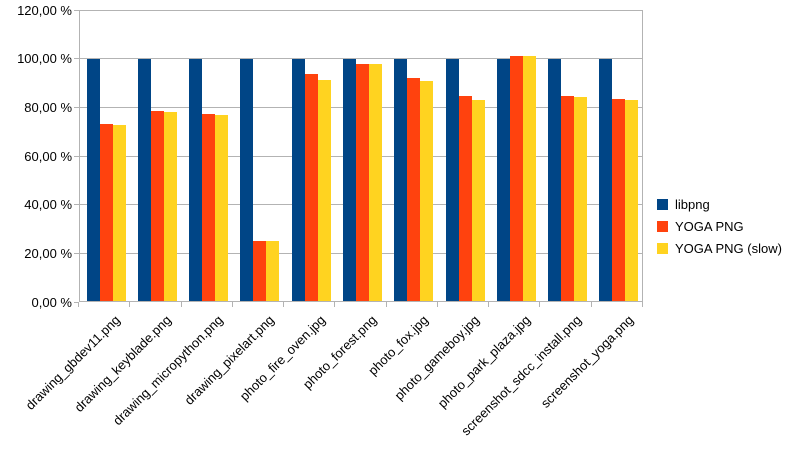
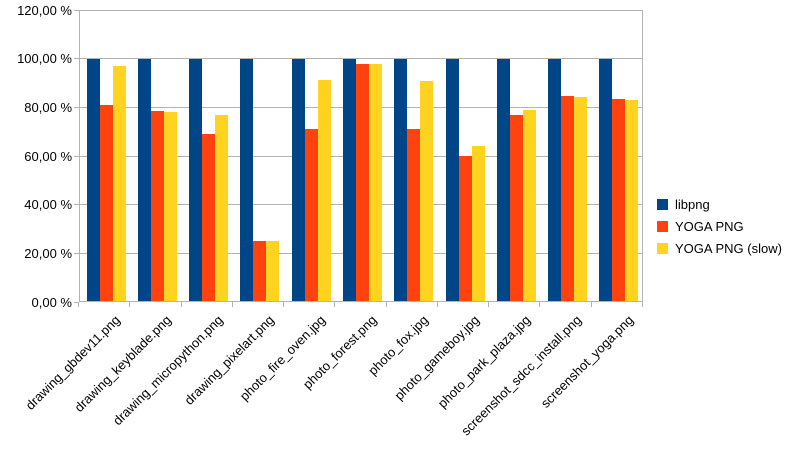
YOGA PNG/drawing_gbdev11.png: 73% -> 81%
YOGA PNG (slow)/drawing_gbdev11.png: 73% -> 97%
YOGA PNG/drawing_micropython.png: 77% -> 69%
YOGA PNG/photo_fire_oven.jpg: 94% -> 71%
YOGA PNG/photo_fox.jpg: 92% -> 71%
YOGA PNG/photo_gameboy.jpg: 85% -> 60%
YOGA PNG (slow)/photo_gameboy.jpg: 83% -> 64%
YOGA PNG/photo_park_plaza.jpg: 101% -> 77%
YOGA PNG (slow)/photo_park_plaza.jpg: 101% -> 79%
